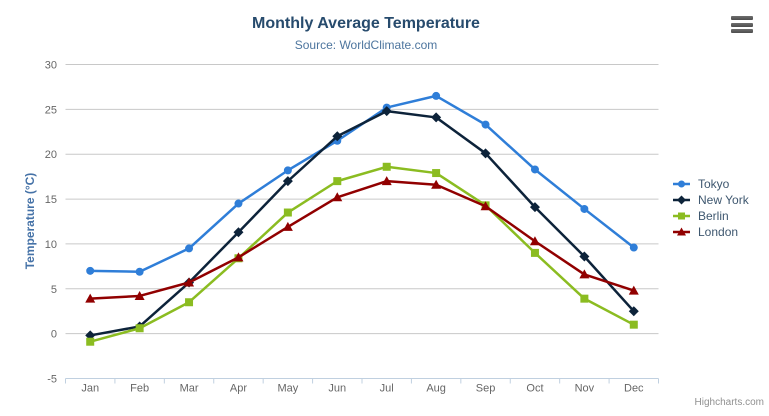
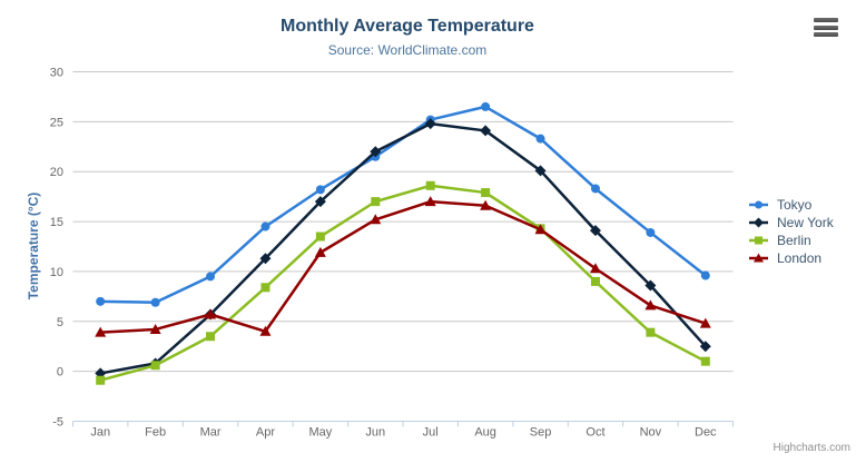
London/Apr: 8 -> 4
